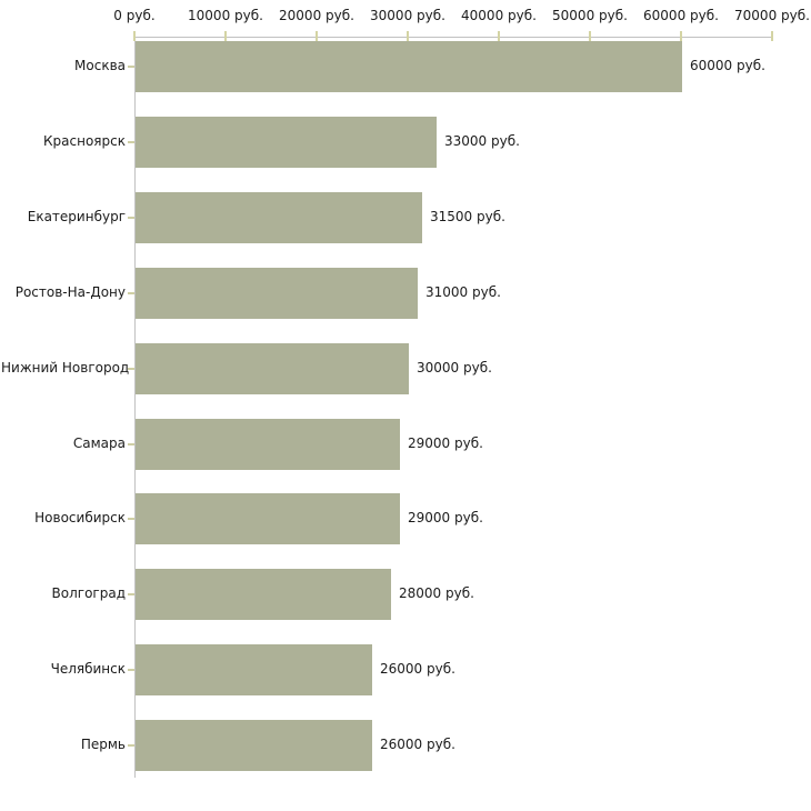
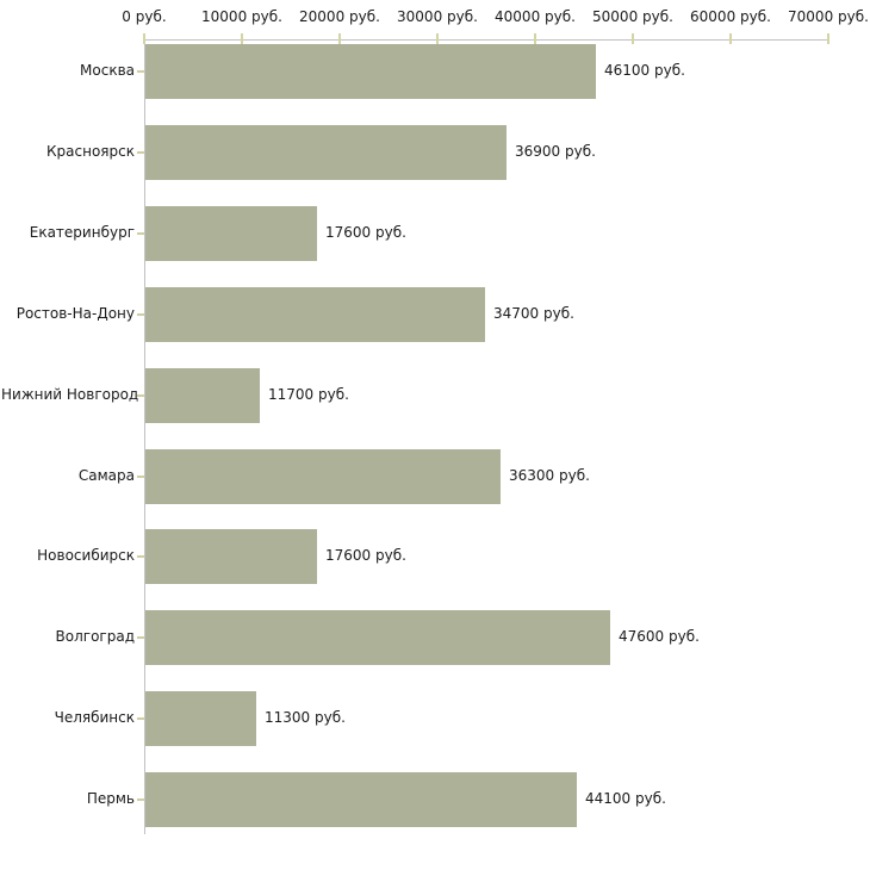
Москва: 60000 -> 46100
Красноярск: 33000 -> 36900
Екатеринбург: 31500 -> 17600
Ростов-На-Дону: 31000 -> 34700
Нижний Новгород: 30000 -> 11700
Самара: 29000 -> 36300
Новосибирск: 29000 -> 17600
Волгоград: 28000 -> 47600
Челябинск: 26000 -> 11300
Пермь: 26000 -> 44100
